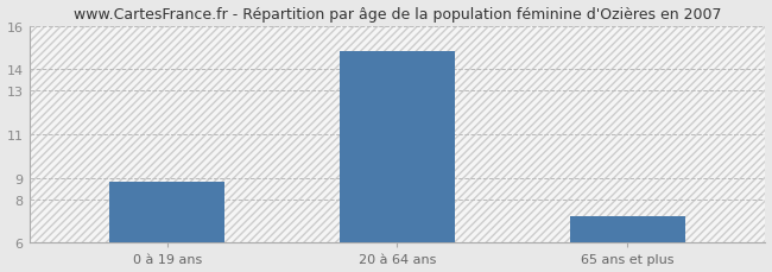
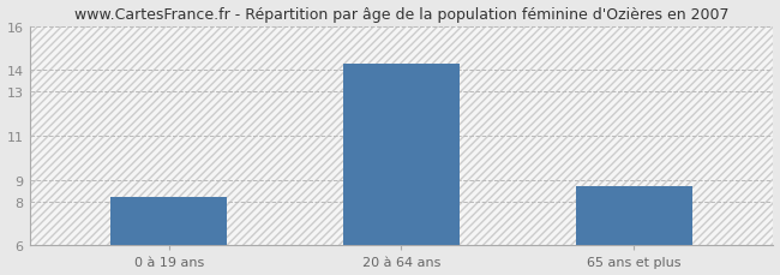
0 à 19 ans: 8.8 -> 8.2
20 à 64 ans: 14.8 -> 14.3
65 ans et plus: 7.2 -> 8.7
